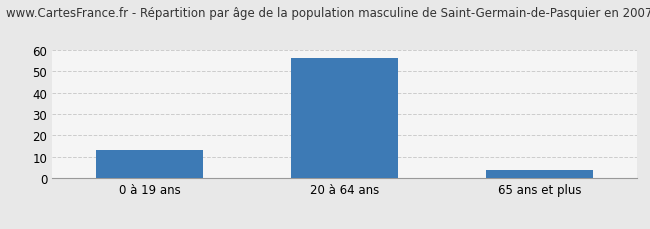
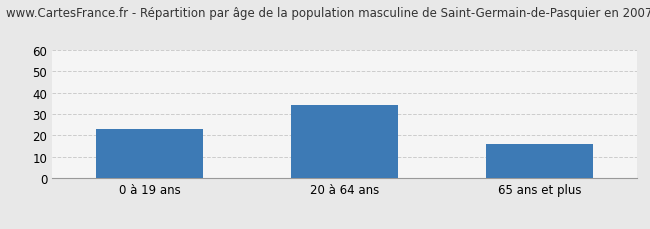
0 à 19 ans: 13 -> 23
20 à 64 ans: 56 -> 34
65 ans et plus: 4 -> 16
